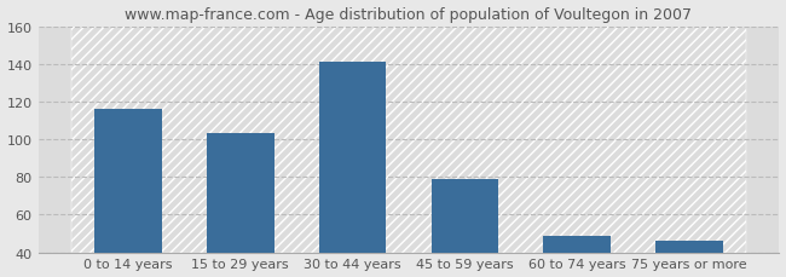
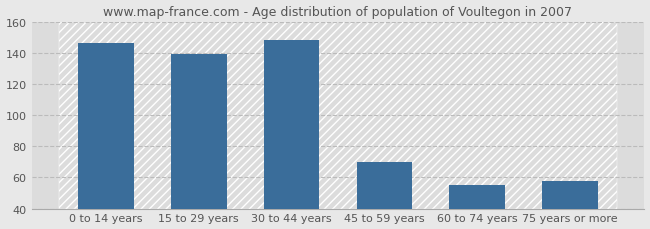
0 to 14 years: 116 -> 146
15 to 29 years: 103 -> 139
30 to 44 years: 141 -> 148
45 to 59 years: 79 -> 70
60 to 74 years: 49 -> 55
75 years or more: 46 -> 58
